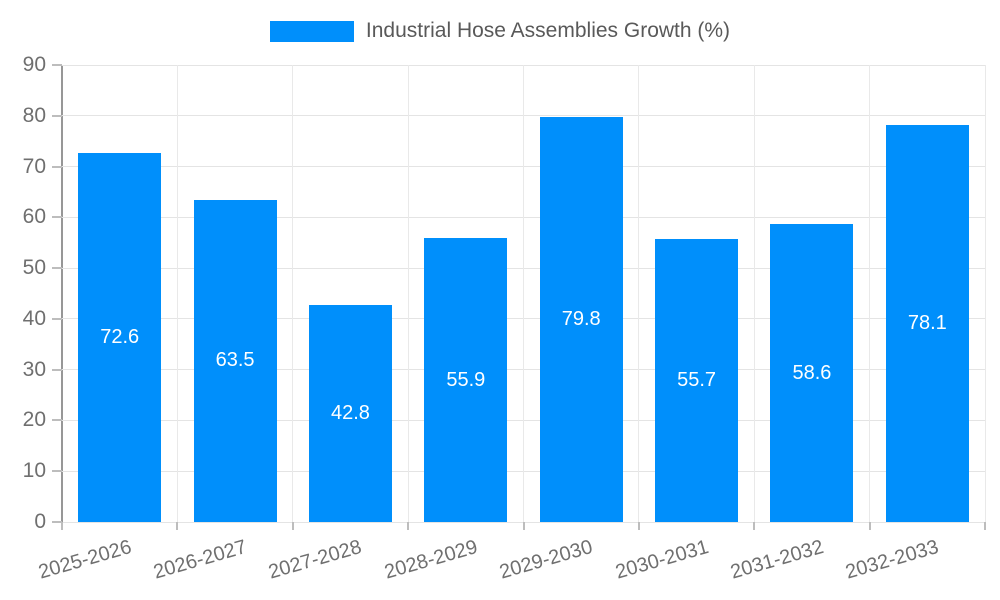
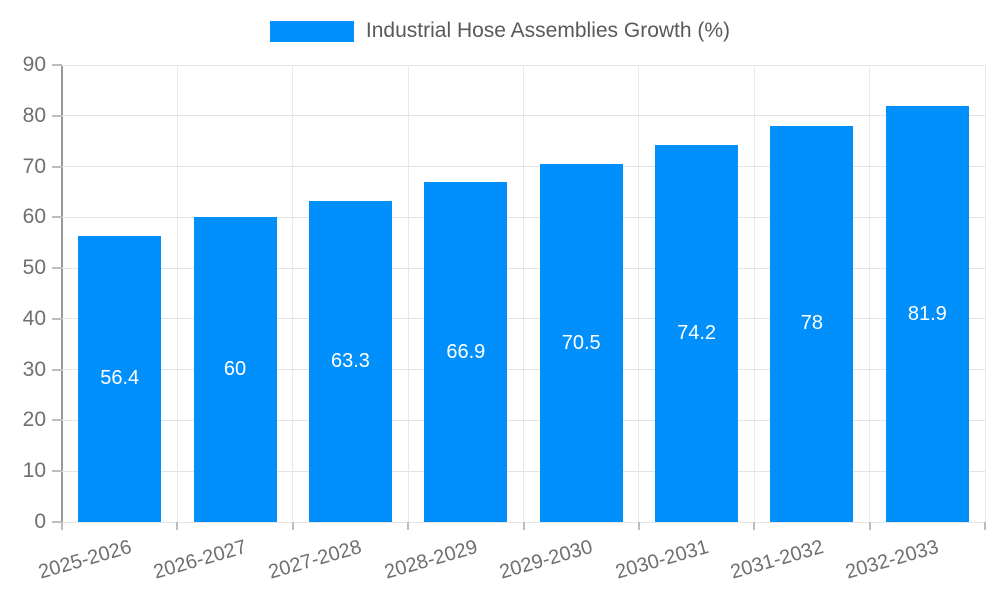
2025-2026: 72.6 -> 56.4
2026-2027: 63.5 -> 60
2027-2028: 42.8 -> 63.3
2028-2029: 55.9 -> 66.9
2029-2030: 79.8 -> 70.5
2030-2031: 55.7 -> 74.2
2031-2032: 58.6 -> 78
2032-2033: 78.1 -> 81.9
